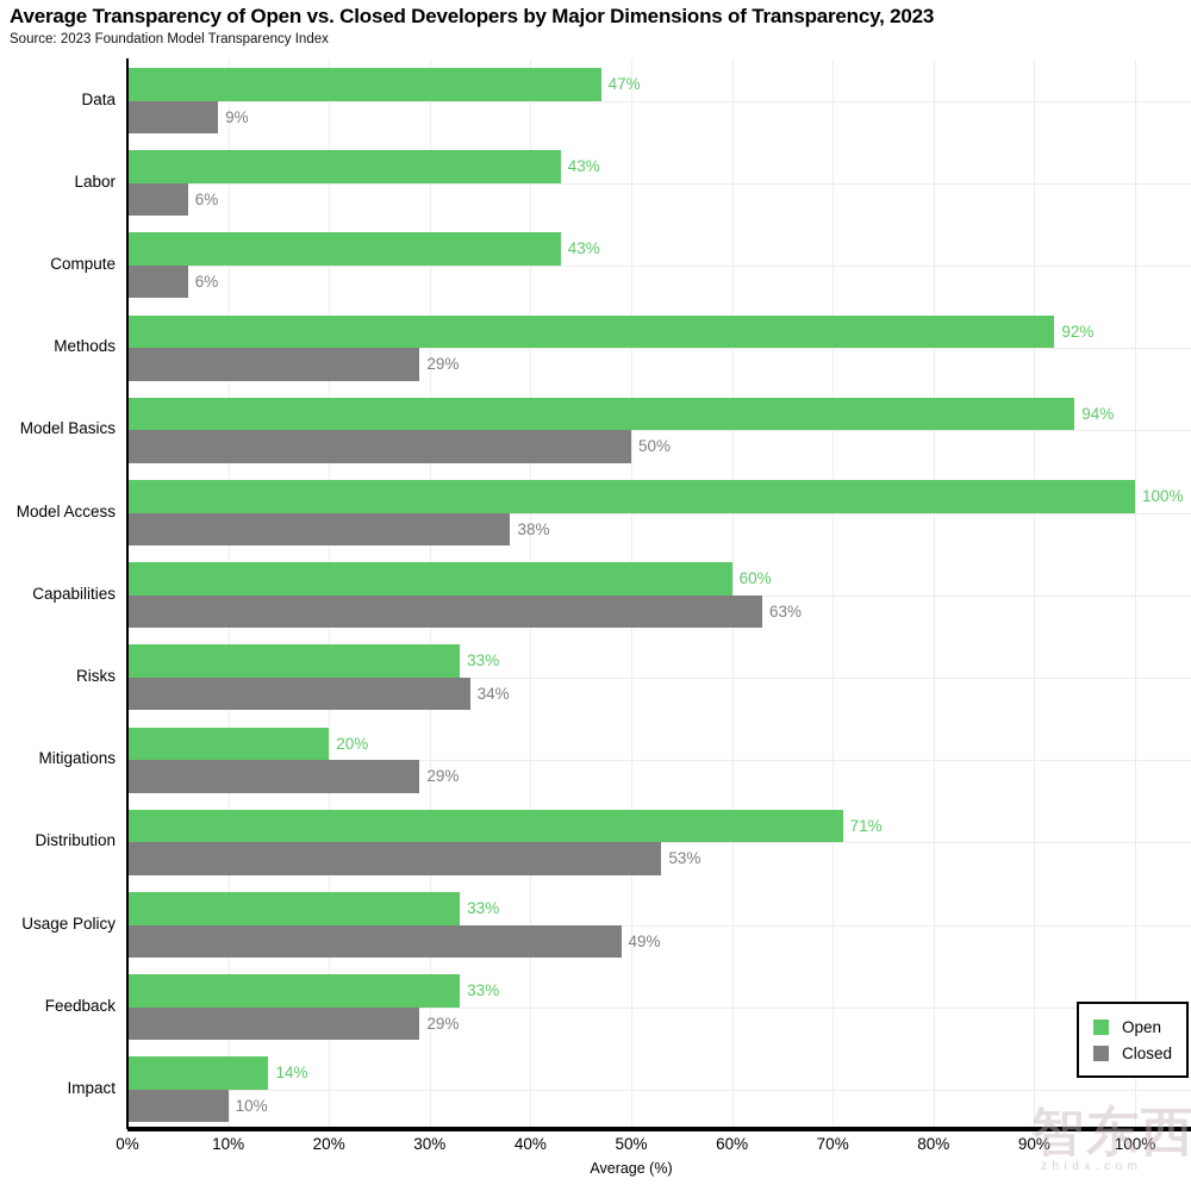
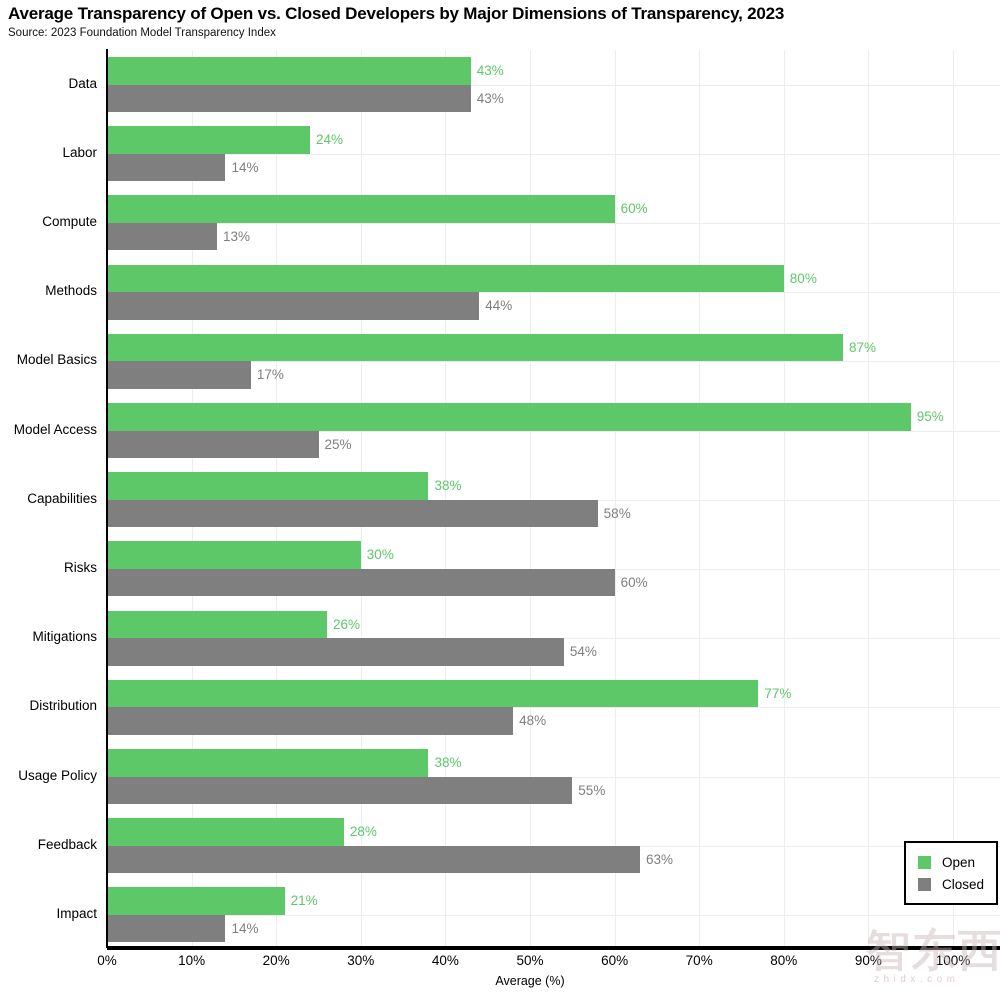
Open/Data: 47% -> 43%
Closed/Data: 9% -> 43%
Open/Labor: 43% -> 24%
Closed/Labor: 6% -> 14%
Open/Compute: 43% -> 60%
Closed/Compute: 6% -> 13%
Open/Methods: 92% -> 80%
Closed/Methods: 29% -> 44%
Open/Model Basics: 94% -> 87%
Closed/Model Basics: 50% -> 17%
Open/Model Access: 100% -> 95%
Closed/Model Access: 38% -> 25%
Open/Capabilities: 60% -> 38%
Closed/Capabilities: 63% -> 58%
Open/Risks: 33% -> 30%
Closed/Risks: 34% -> 60%
Open/Mitigations: 20% -> 26%
Closed/Mitigations: 29% -> 54%
Open/Distribution: 71% -> 77%
Closed/Distribution: 53% -> 48%
Open/Usage Policy: 33% -> 38%
Closed/Usage Policy: 49% -> 55%
Open/Feedback: 33% -> 28%
Closed/Feedback: 29% -> 63%
Open/Impact: 14% -> 21%
Closed/Impact: 10% -> 14%
